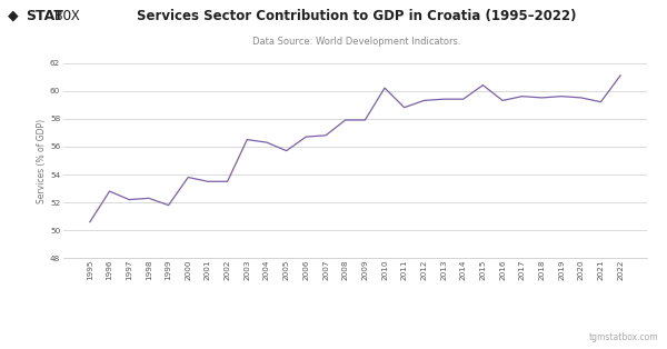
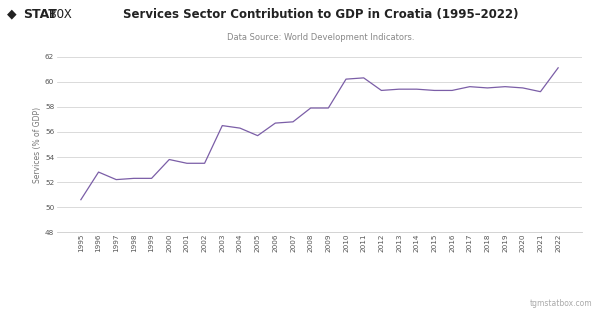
1999: 51.8 -> 52.3
2011: 58.8 -> 60.3
2015: 60.4 -> 59.3
